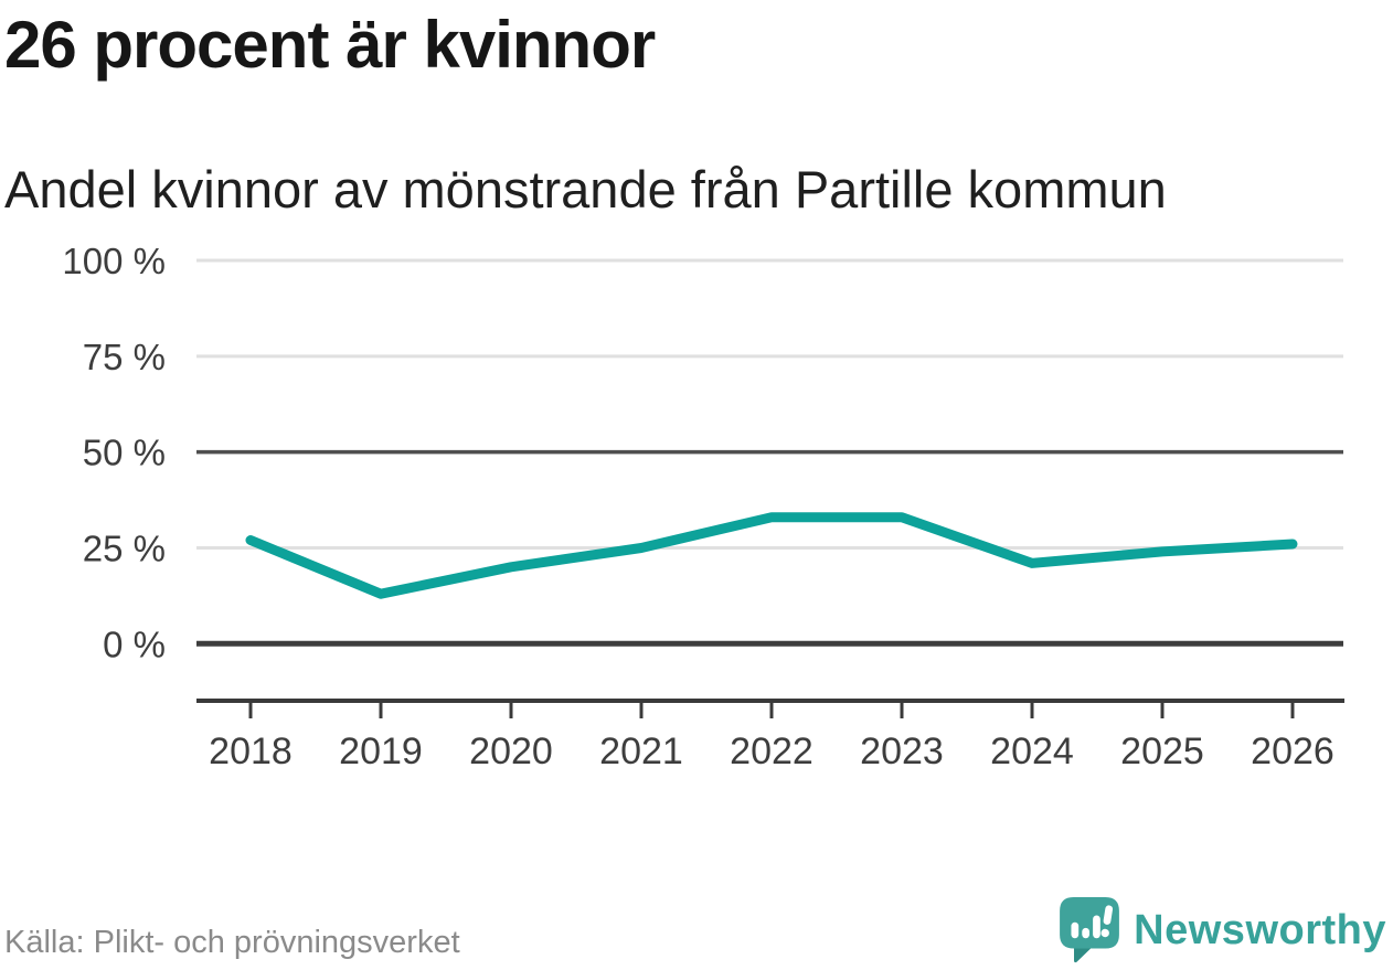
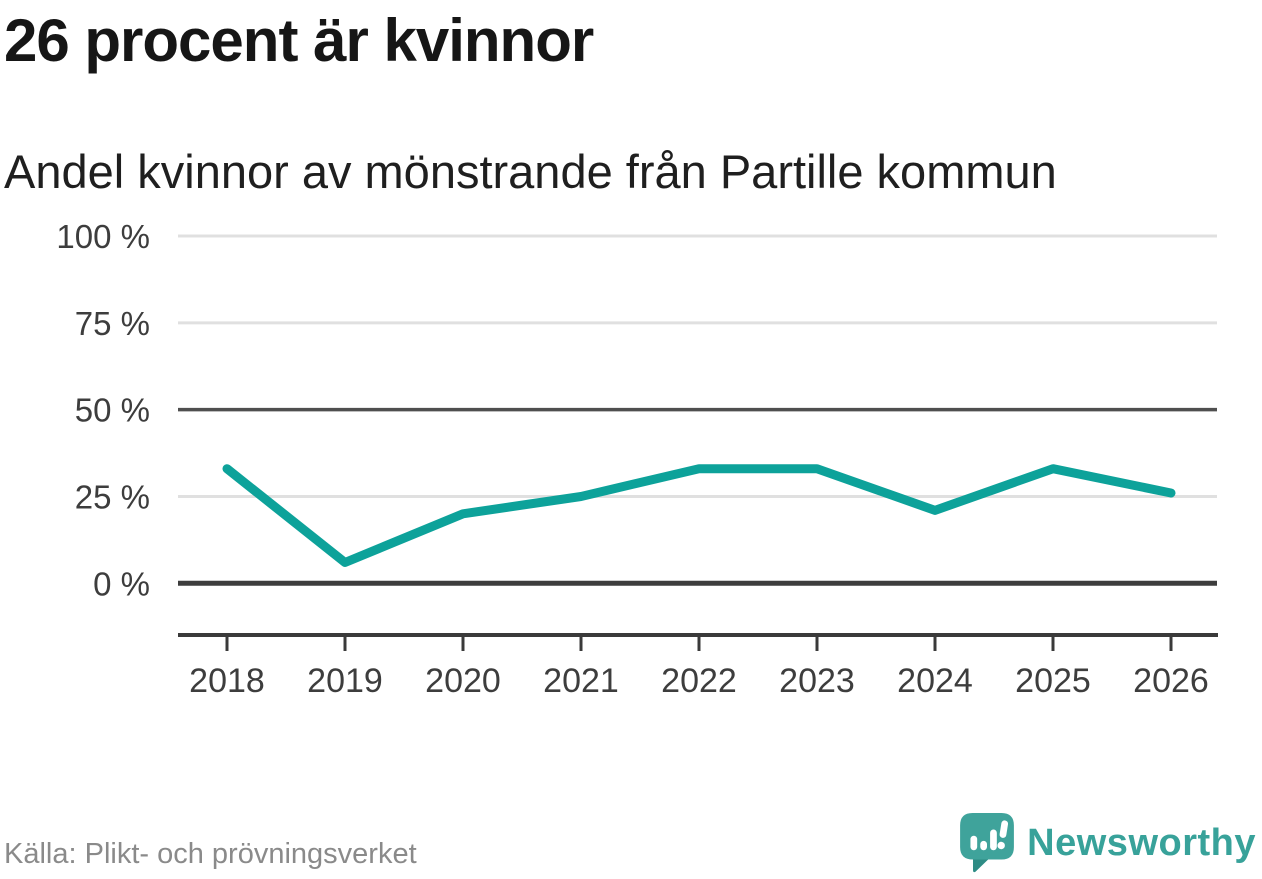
2018: 27% -> 33%
2019: 13% -> 6%
2025: 24% -> 33%
